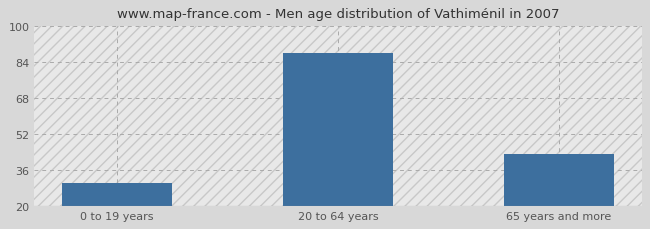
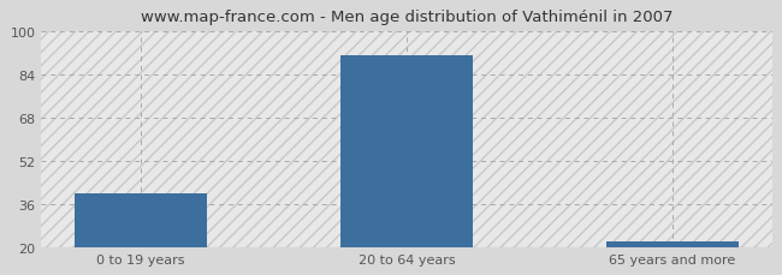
0 to 19 years: 30 -> 40
20 to 64 years: 88 -> 91
65 years and more: 43 -> 22
